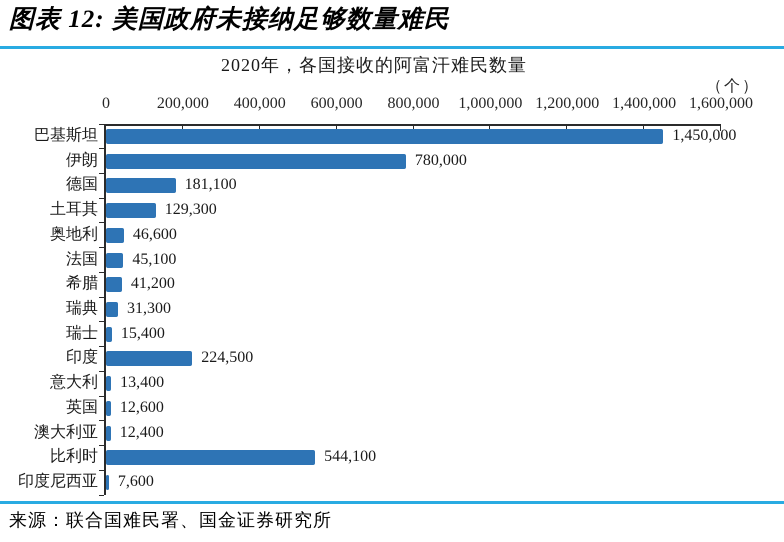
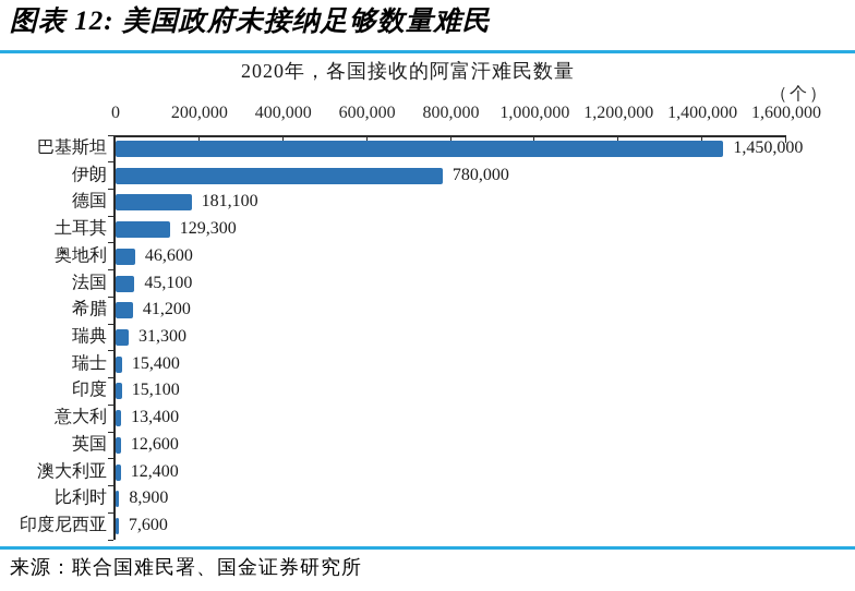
印度: 224,500 -> 15,100
比利时: 544,100 -> 8,900
